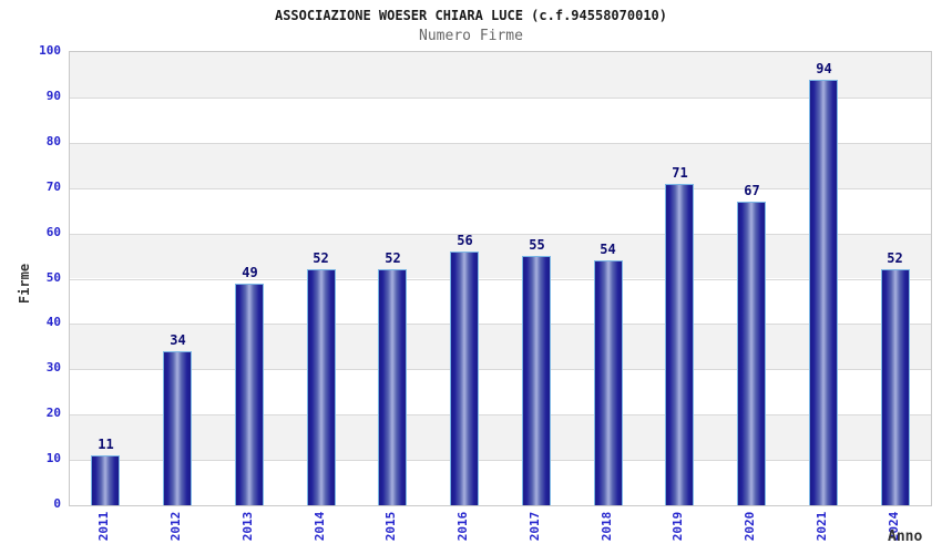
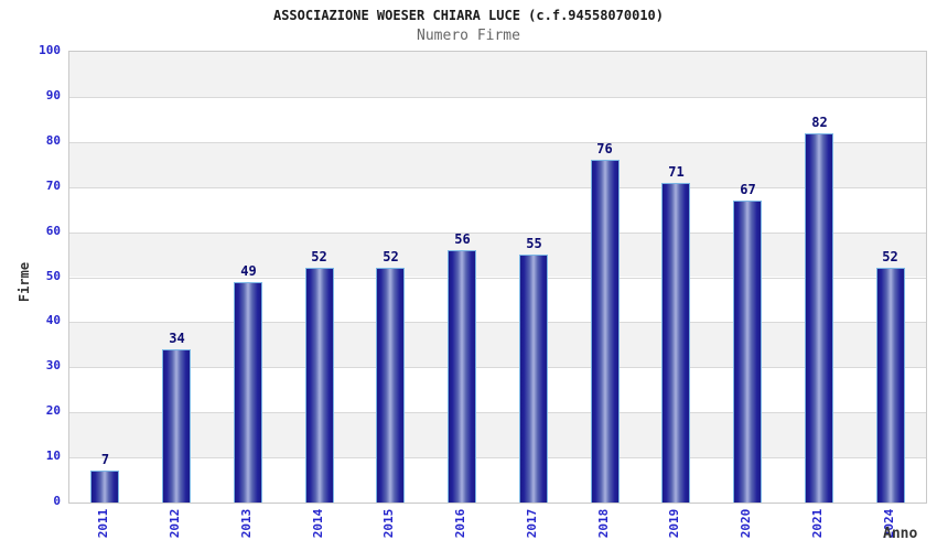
2011: 11 -> 7
2018: 54 -> 76
2021: 94 -> 82
